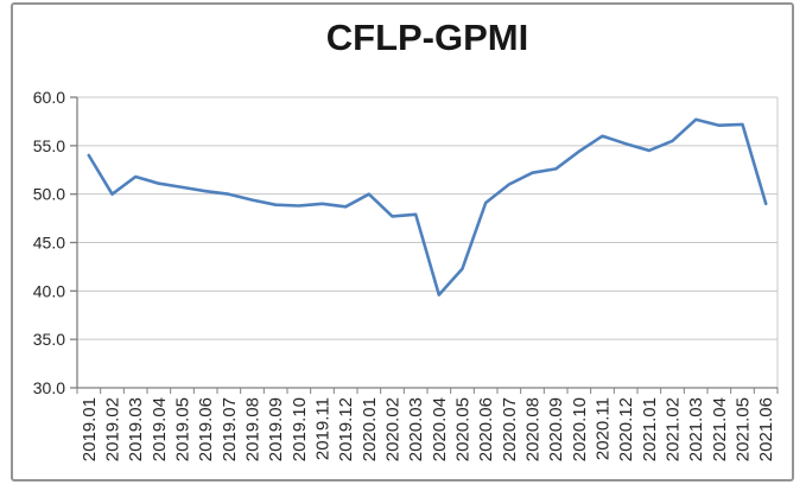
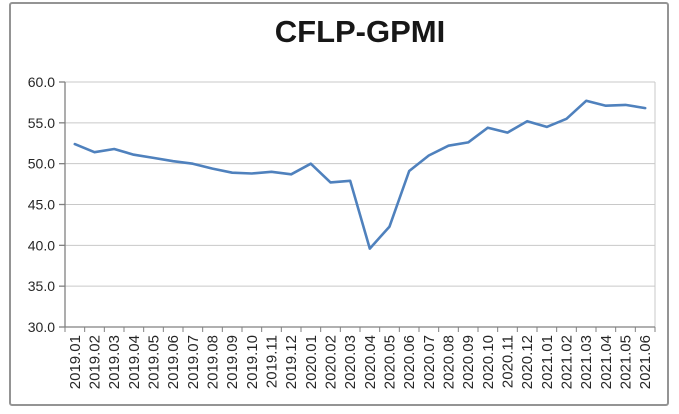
2019.01: 54 -> 52
2019.02: 50 -> 51
2020.11: 56 -> 54
2021.06: 49 -> 57
